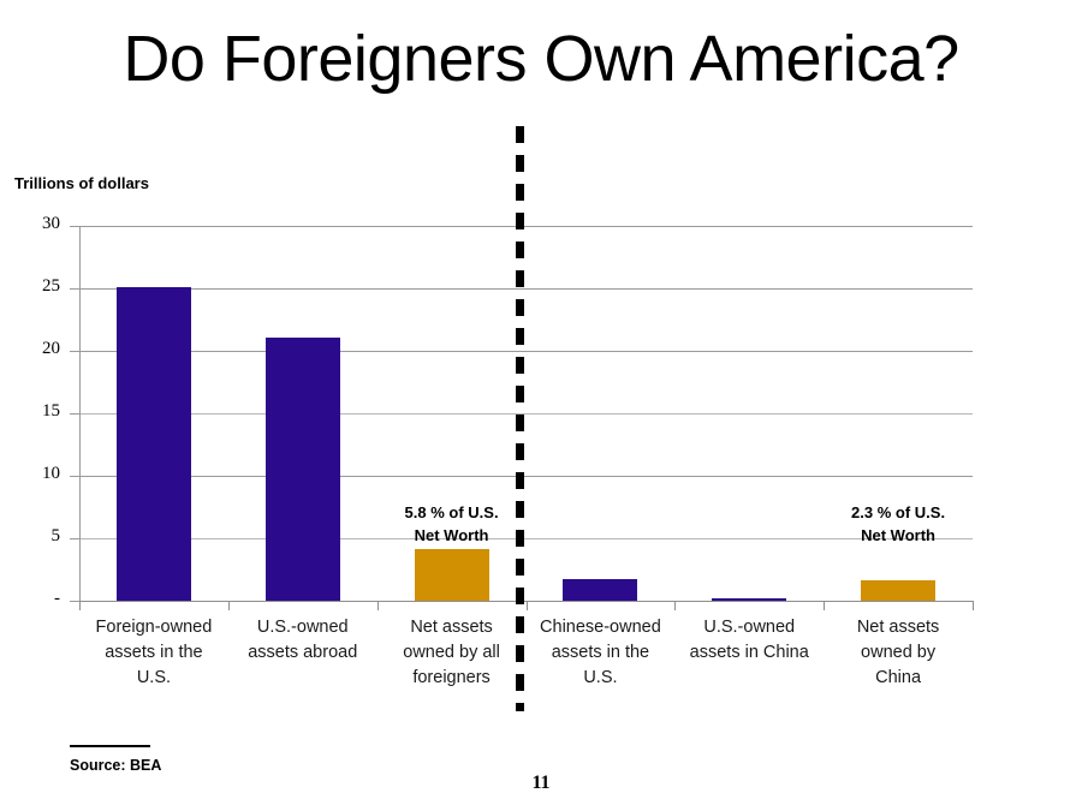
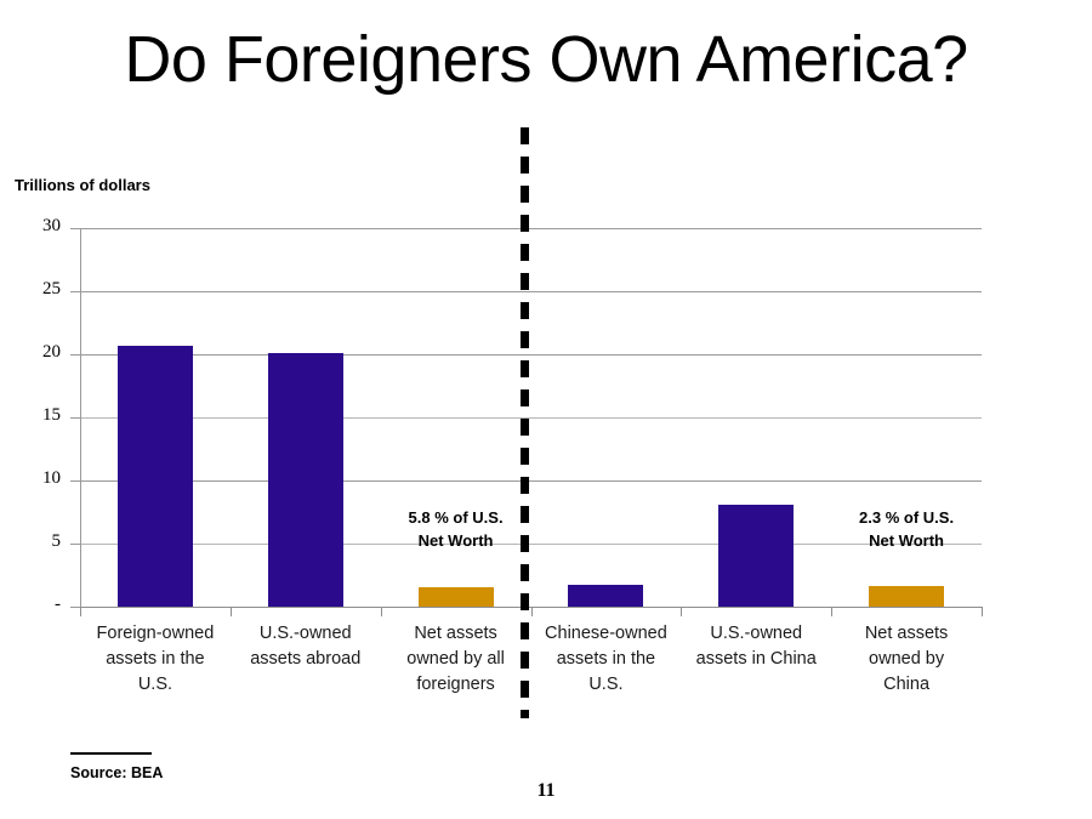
Foreign-owned assets in the U.S.: 25.1 -> 20.7
U.S.-owned assets abroad: 21.1 -> 20.1
Net assets owned by all foreigners: 4.1 -> 1.5
U.S.-owned assets in China: 0.2 -> 8.1
